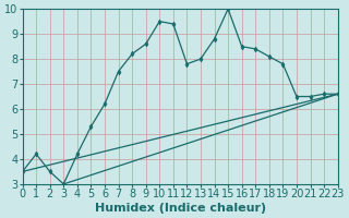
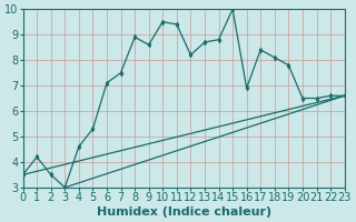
4: 4.2 -> 4.6
6: 6.2 -> 7.1
8: 8.2 -> 8.9
12: 7.8 -> 8.2
13: 8.0 -> 8.7
16: 8.5 -> 6.9
